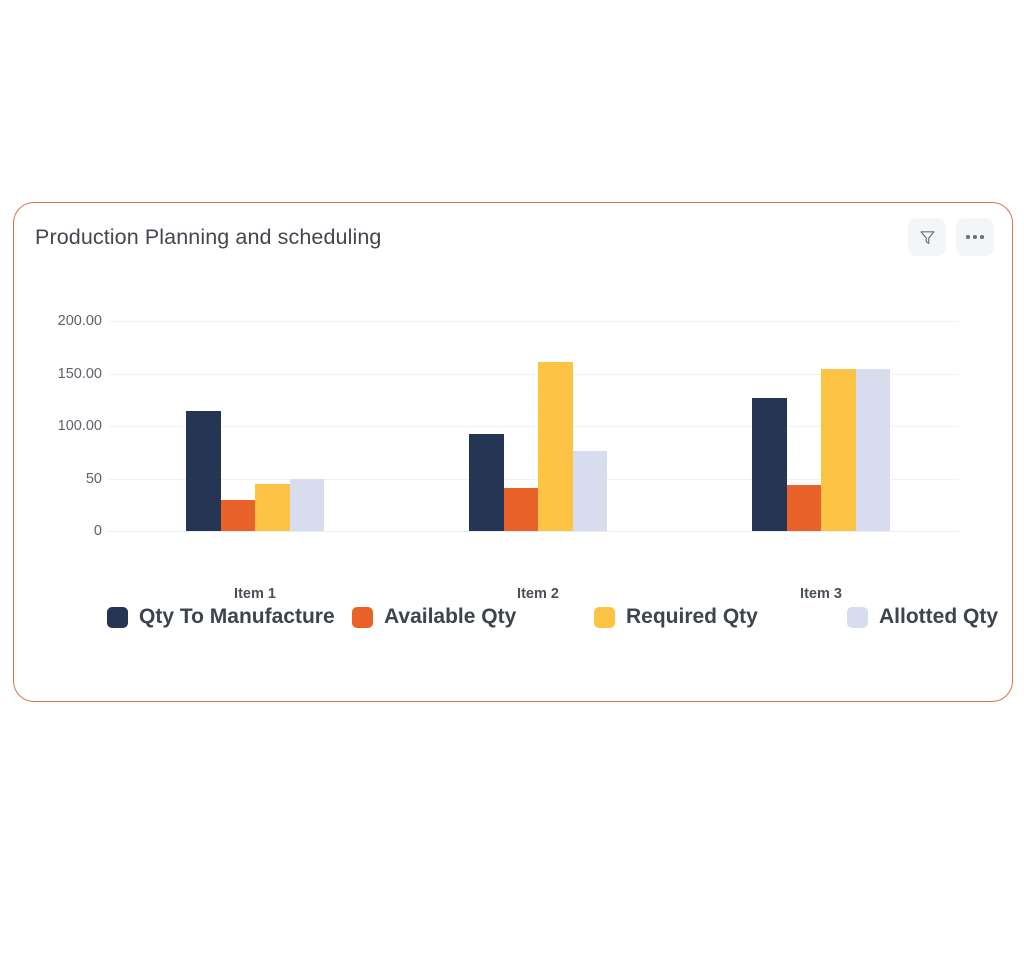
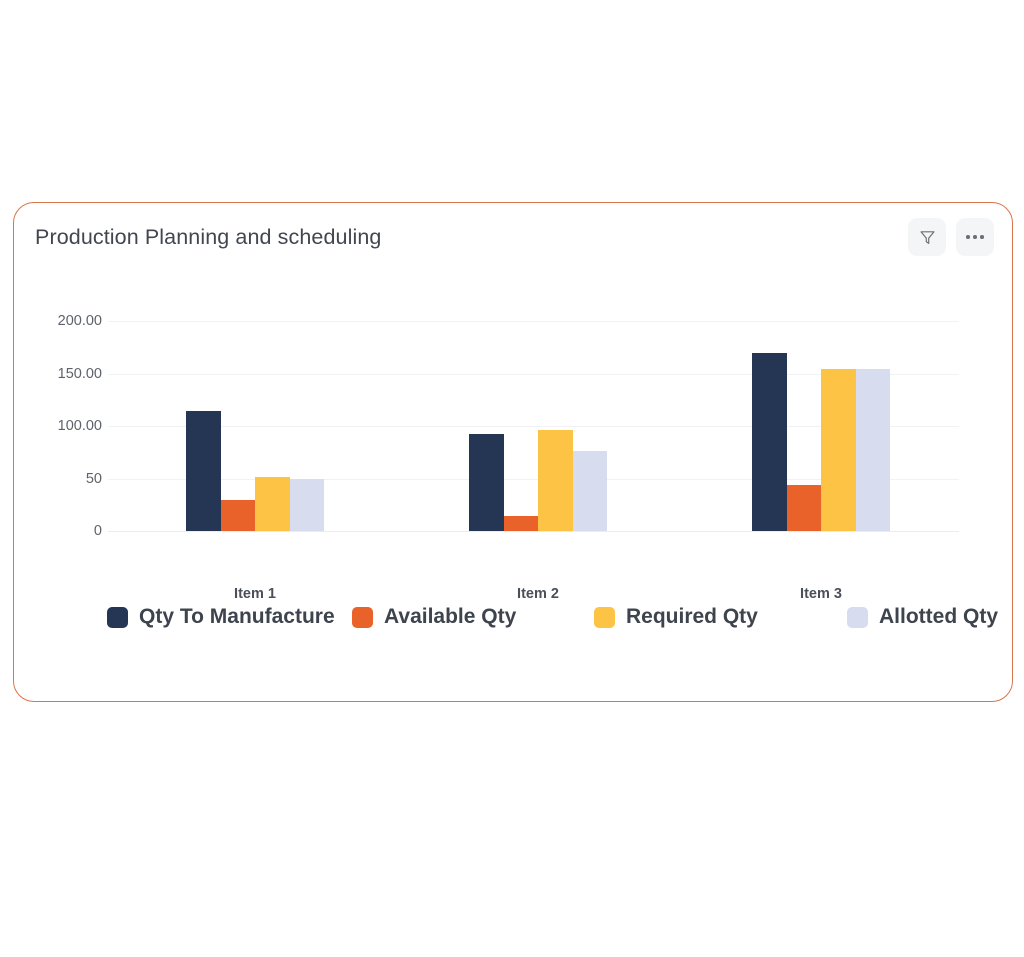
Required Qty/Item 1: 45 -> 51
Available Qty/Item 2: 41 -> 14
Required Qty/Item 2: 161 -> 96
Qty To Manufacture/Item 3: 127 -> 170
